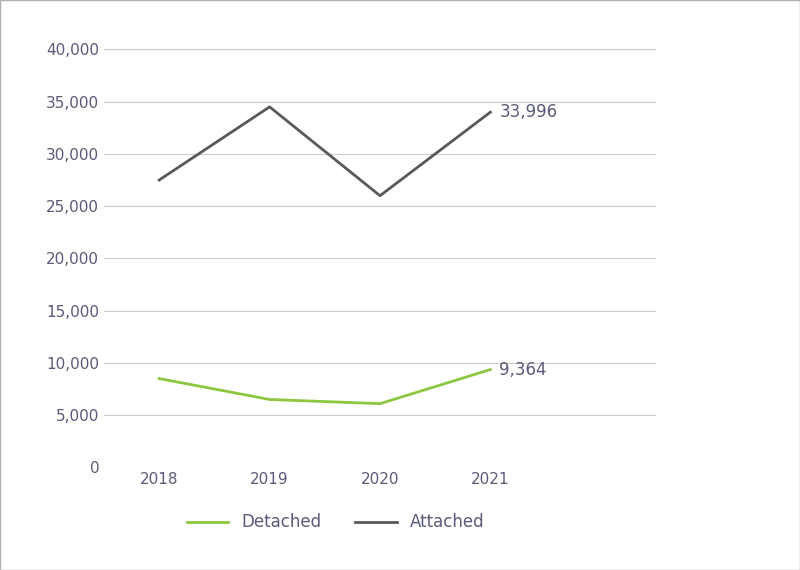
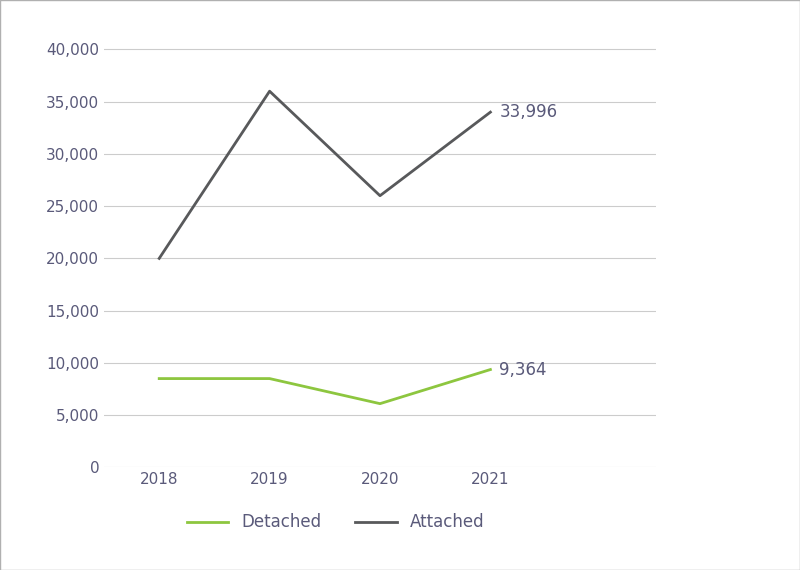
Attached/2018: 27,500 -> 20,000
Detached/2019: 6,500 -> 8,500
Attached/2019: 34,500 -> 36,000
